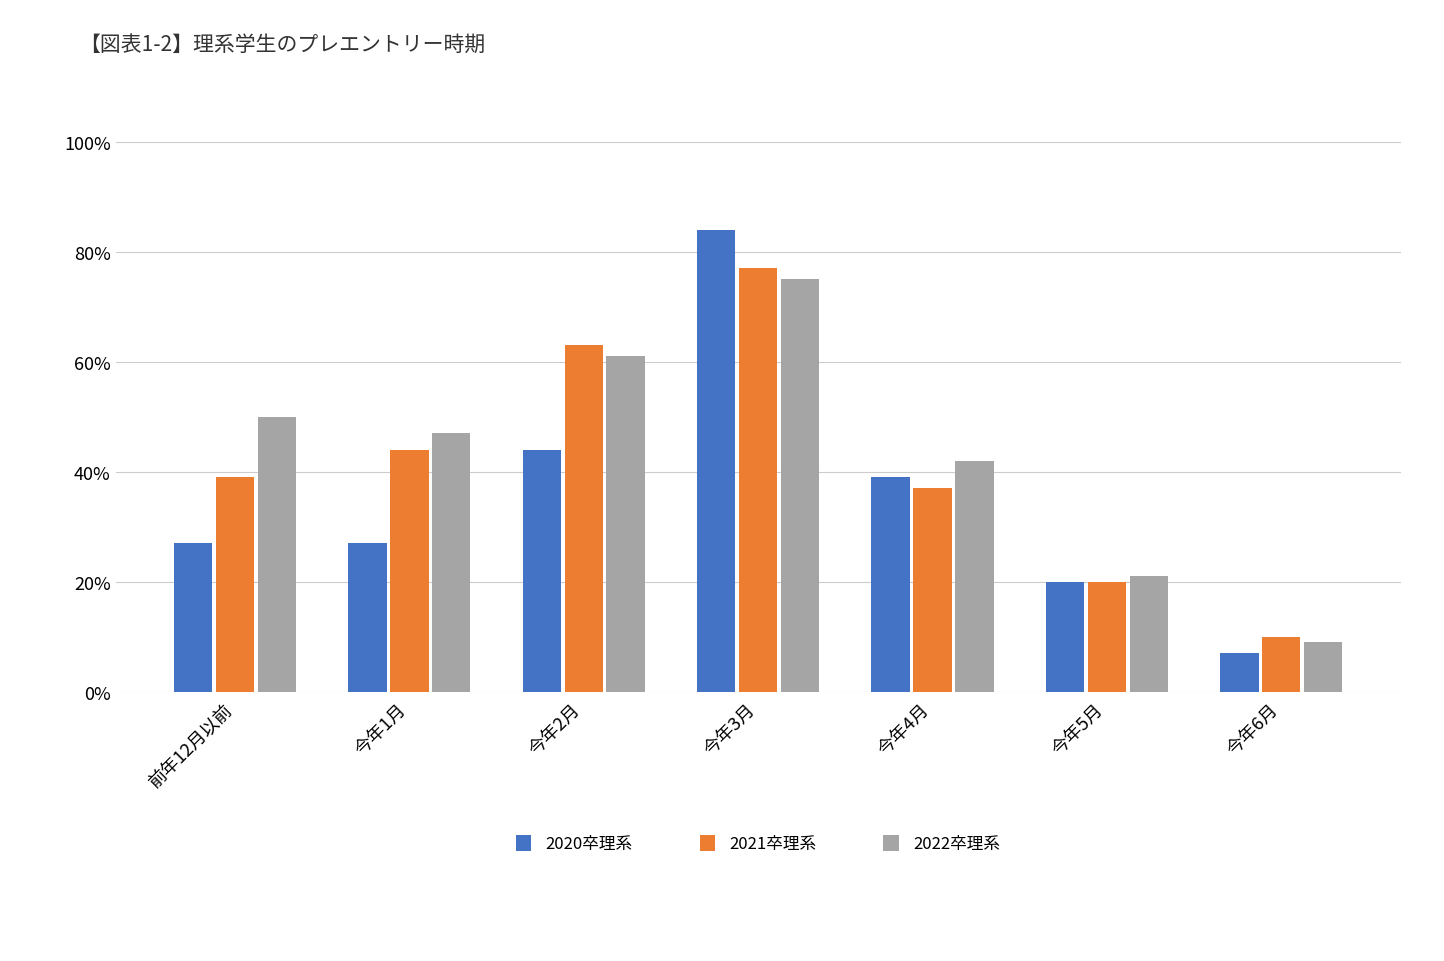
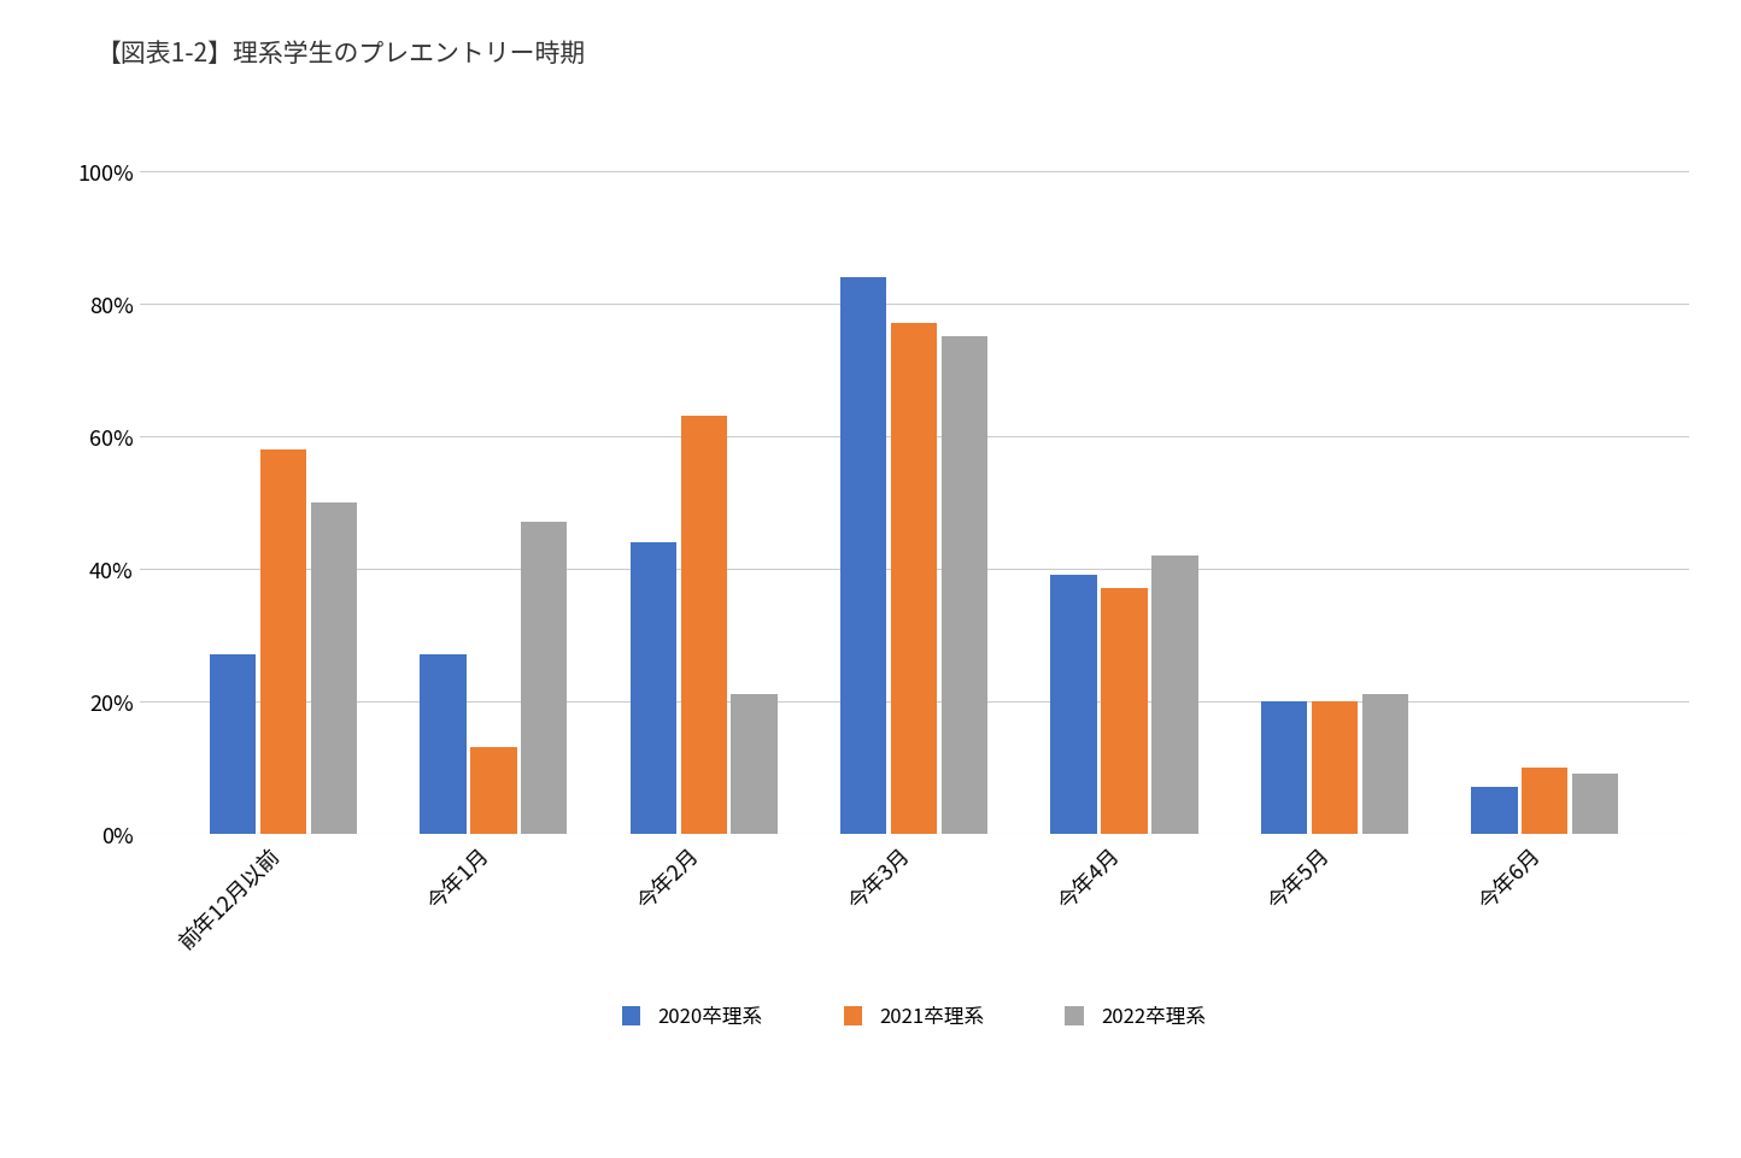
2021卒理系/前年12月以前: 39% -> 58%
2021卒理系/今年1月: 44% -> 13%
2022卒理系/今年2月: 61% -> 21%
